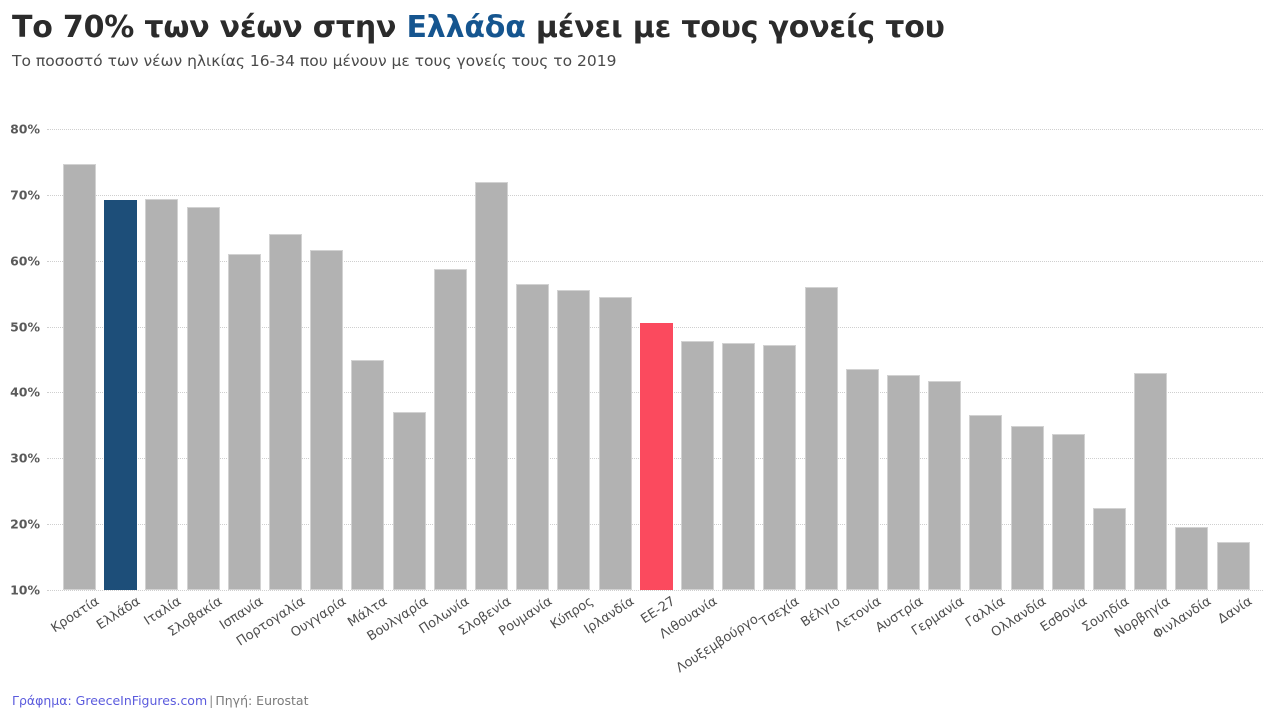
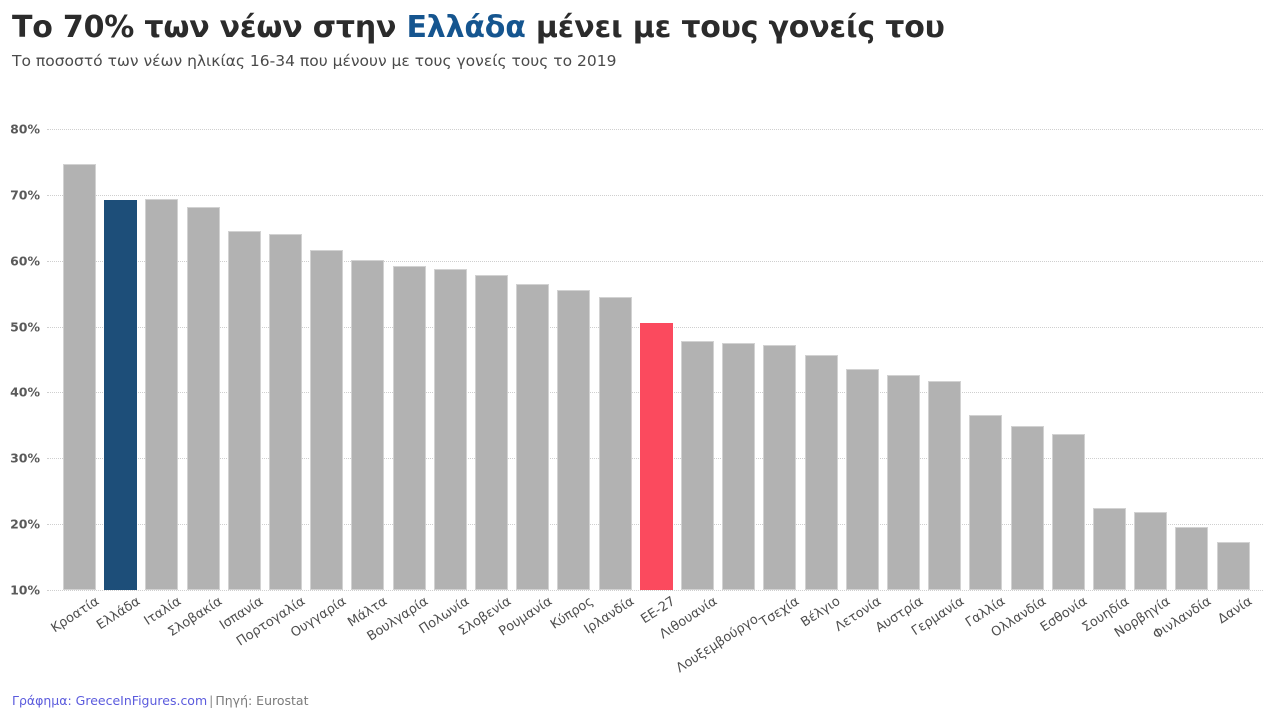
Ισπανία: 61% -> 64%
Μάλτα: 45% -> 60%
Βουλγαρία: 37% -> 59%
Σλοβενία: 72% -> 58%
Βέλγιο: 56% -> 46%
Νορβηγία: 43% -> 22%
